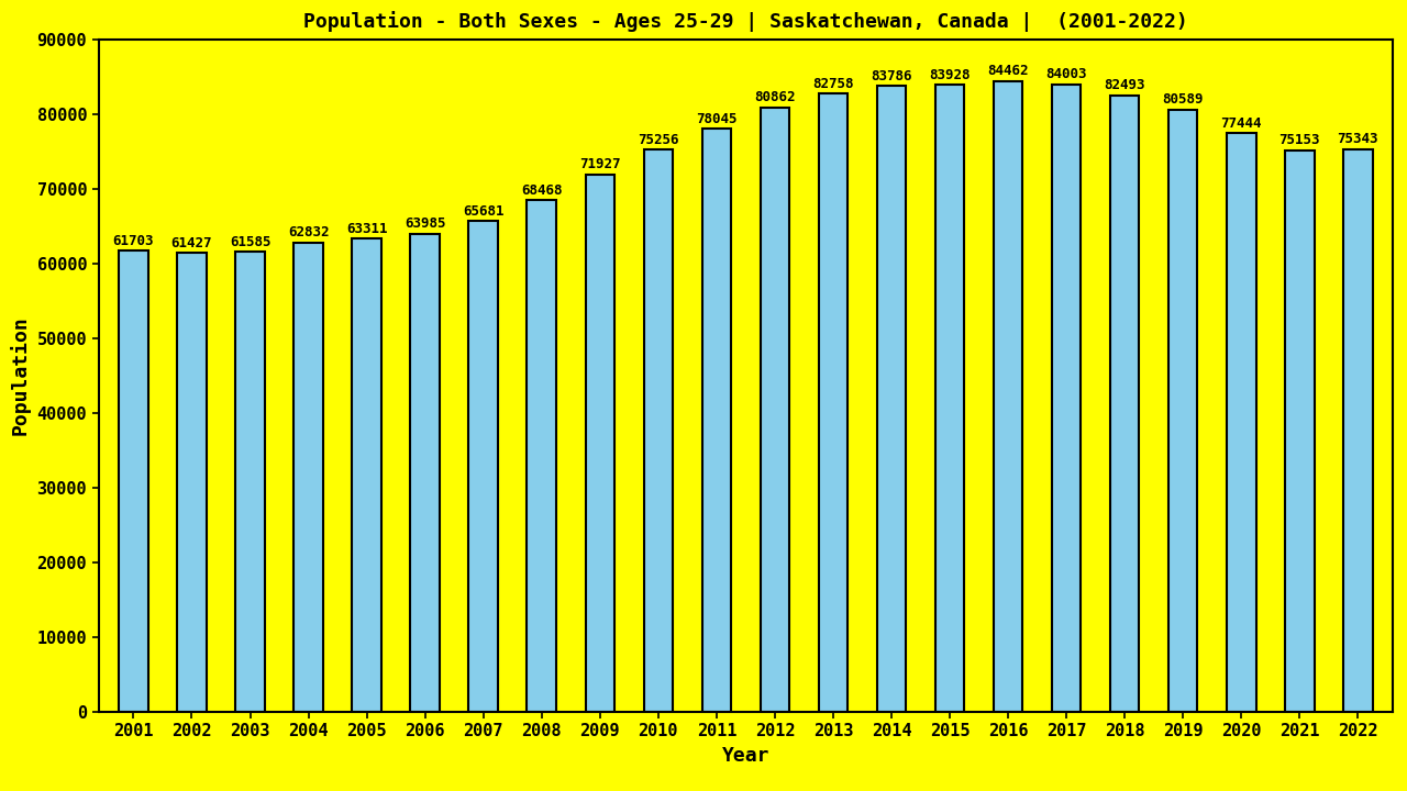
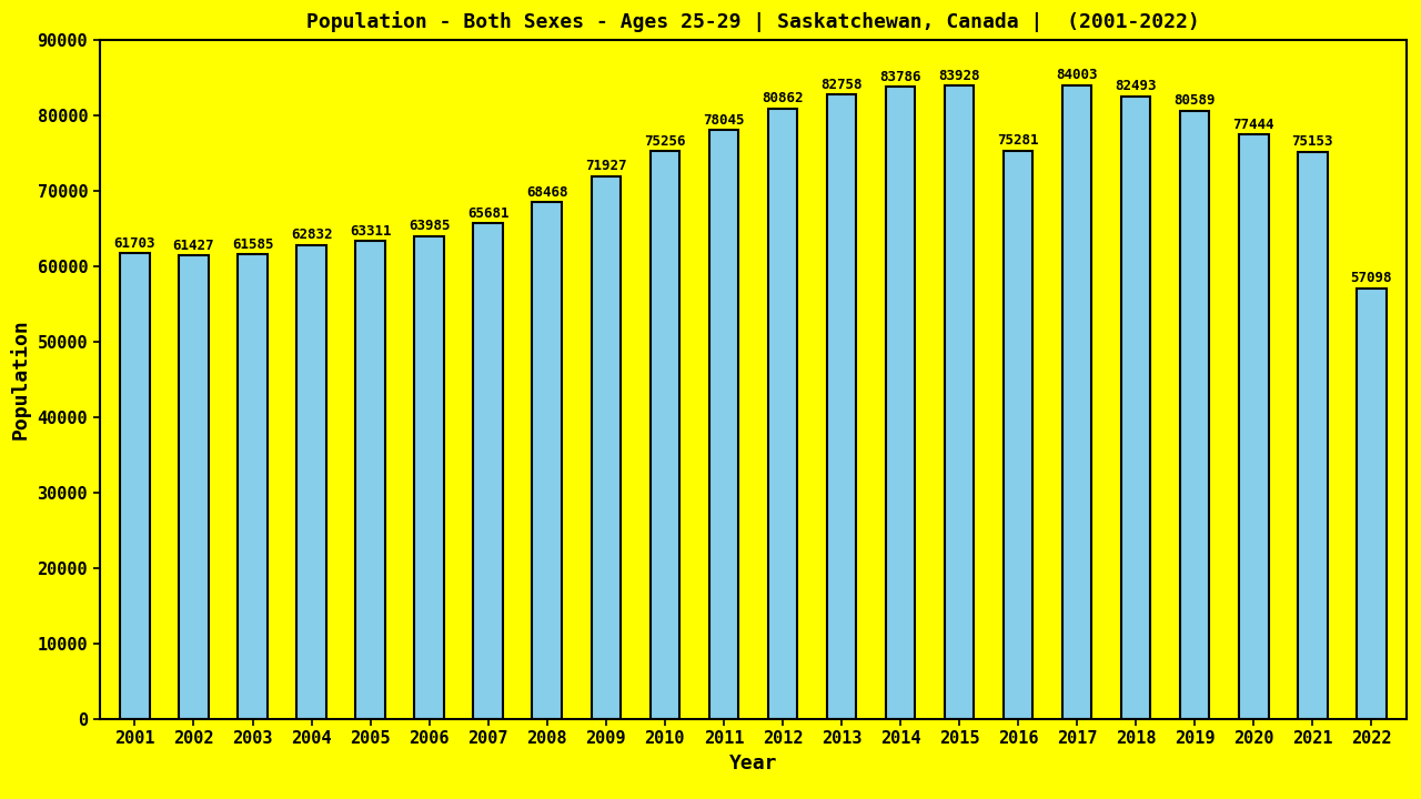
2016: 84462 -> 75281
2022: 75343 -> 57098
